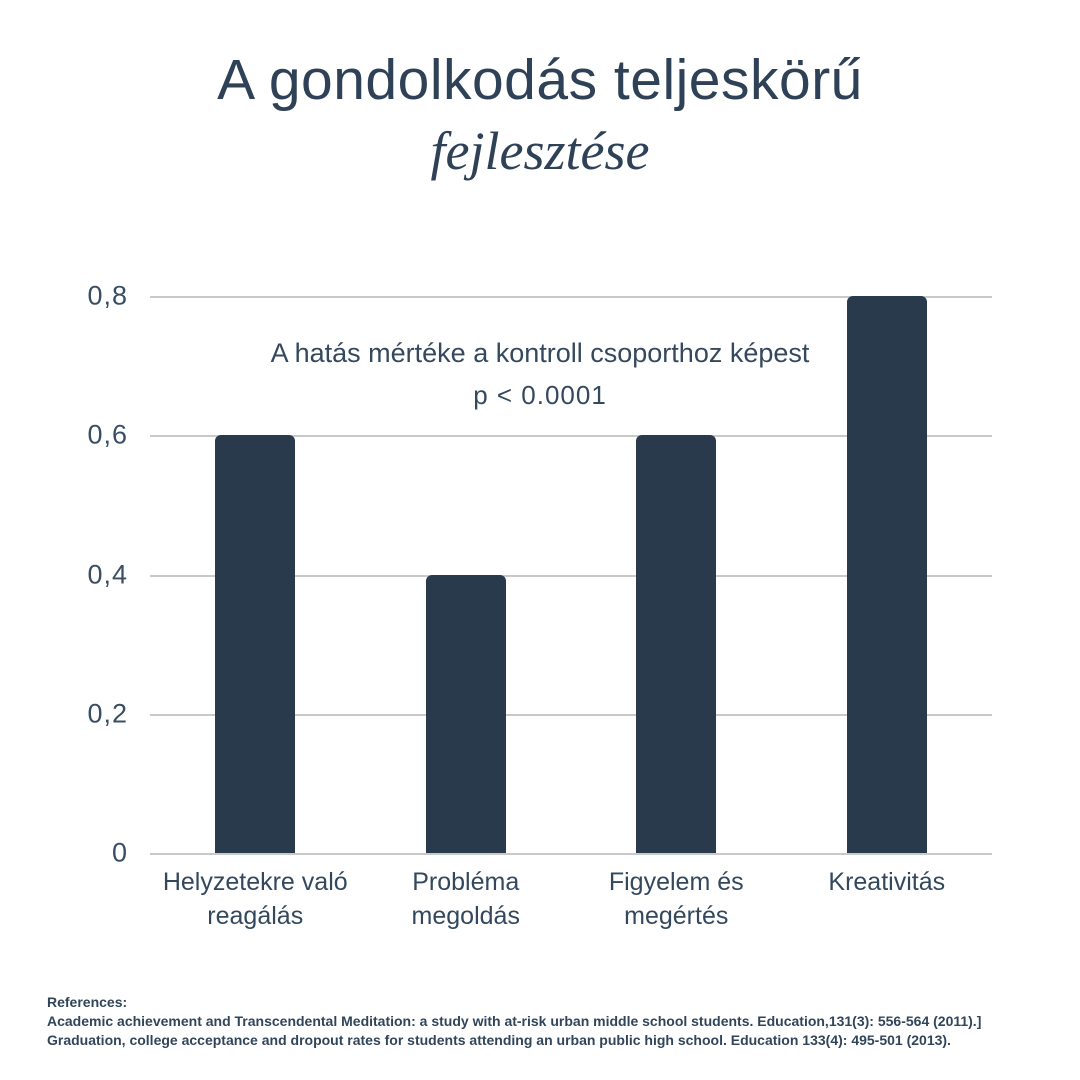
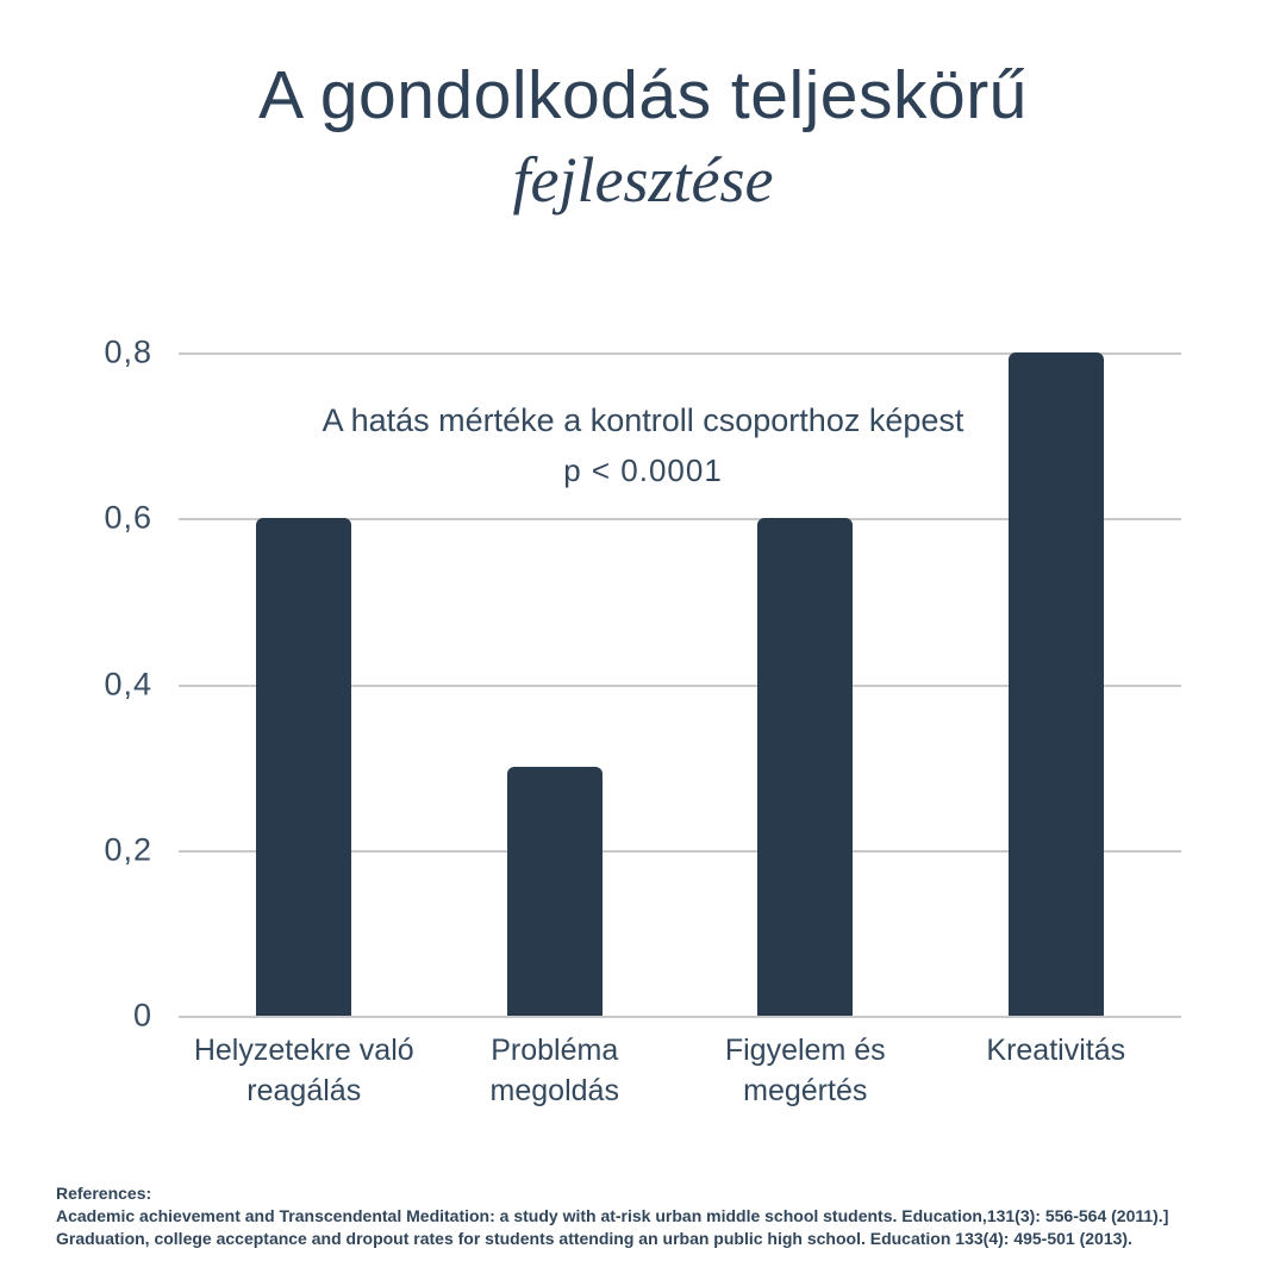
Probléma megoldás: 0,4 -> 0,3
